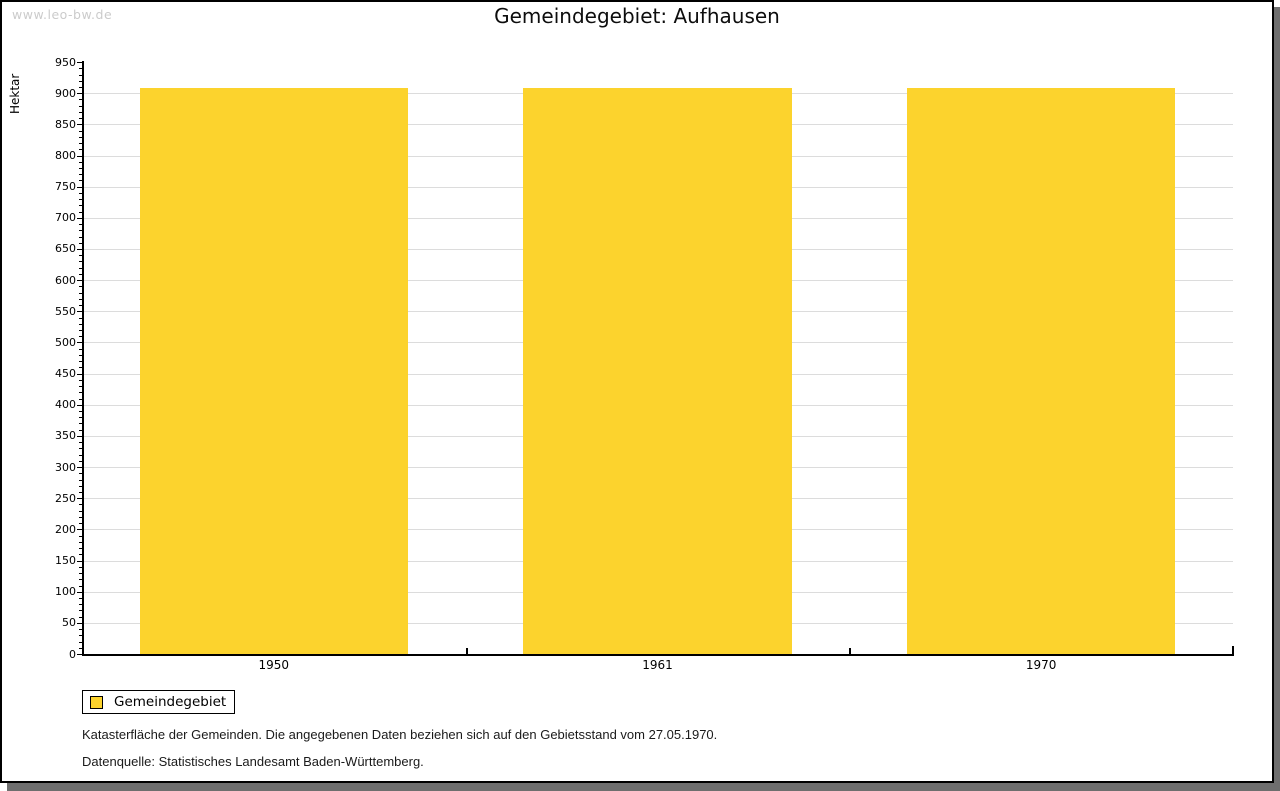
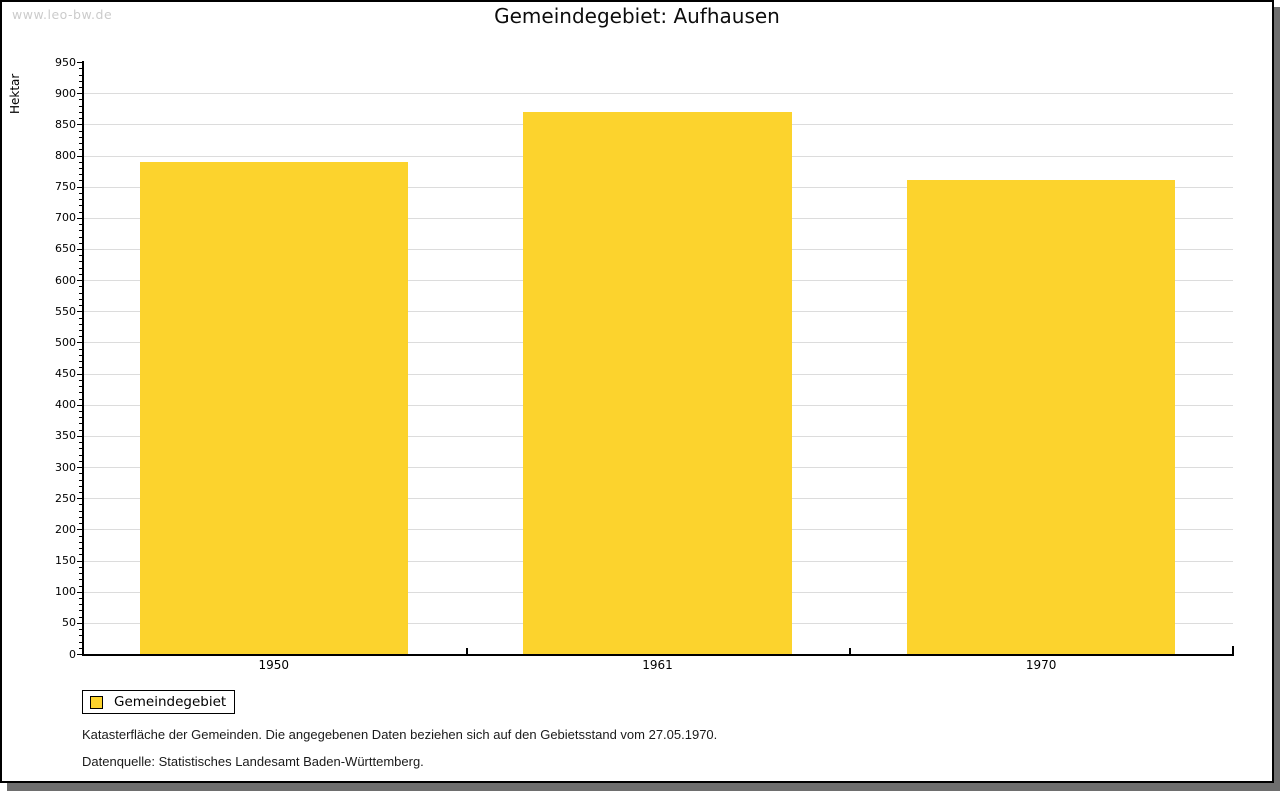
1950: 910 -> 790
1961: 910 -> 870
1970: 910 -> 760
